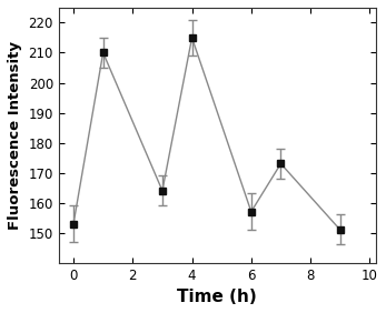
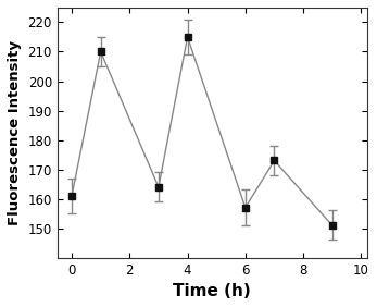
0: 153 -> 161
